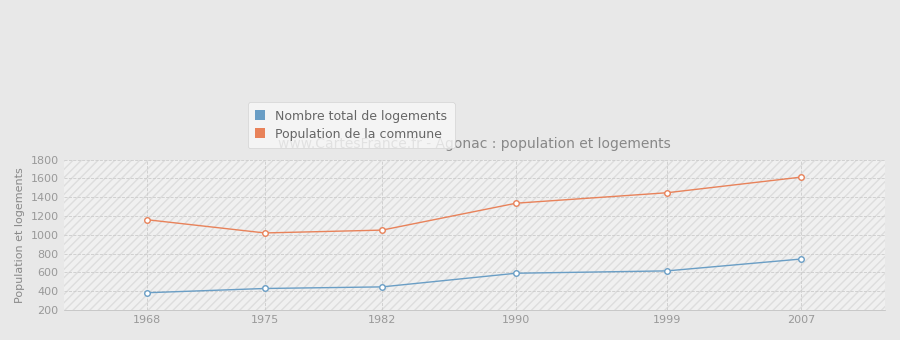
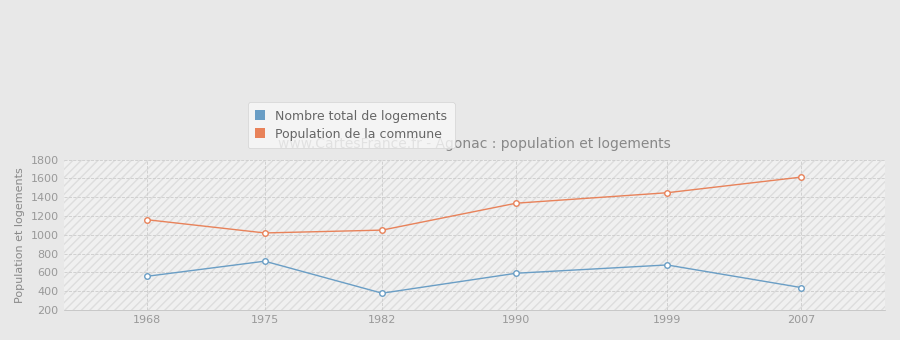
Nombre total de logements/1968: 380 -> 560
Nombre total de logements/1975: 430 -> 720
Nombre total de logements/1982: 450 -> 380
Nombre total de logements/1999: 620 -> 680
Nombre total de logements/2007: 740 -> 440
